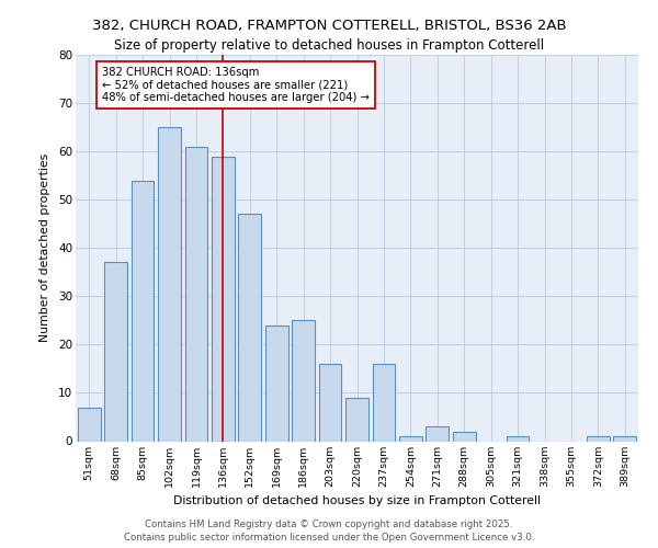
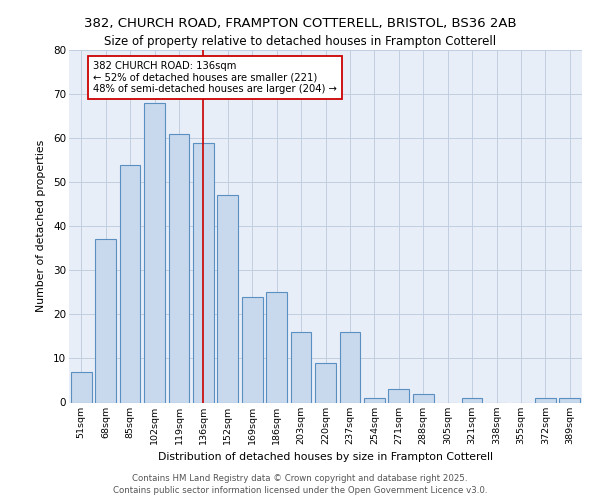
102sqm: 65 -> 68
